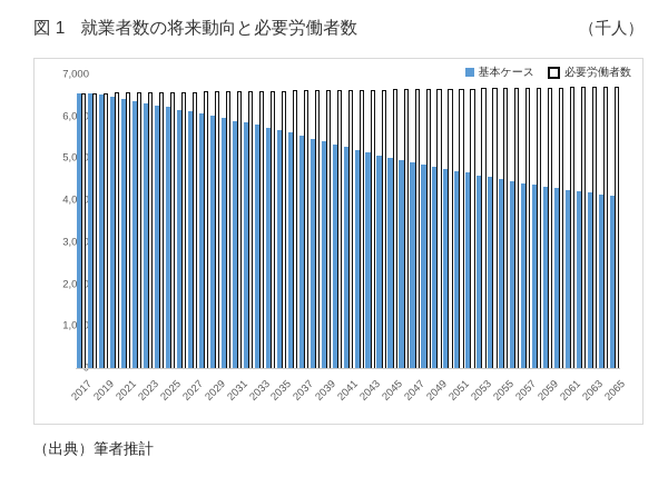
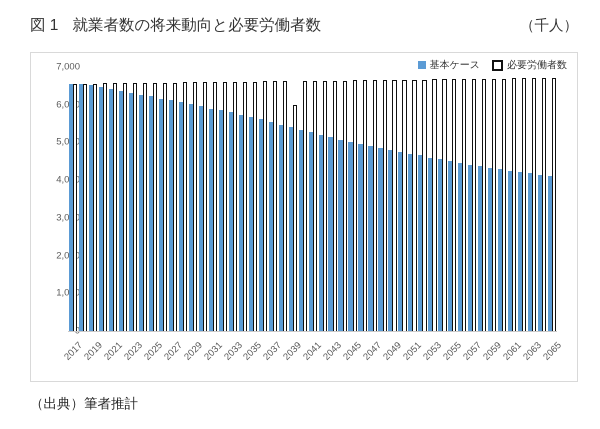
必要労働者数/2039: 6600 -> 6000
